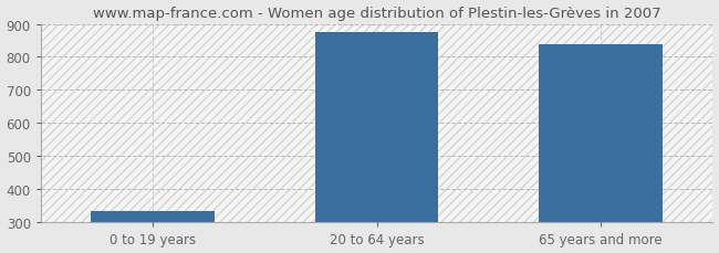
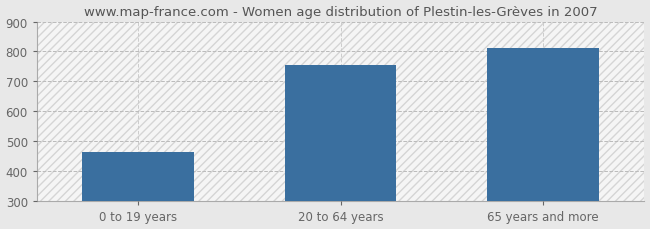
0 to 19 years: 335 -> 465
20 to 64 years: 875 -> 755
65 years and more: 838 -> 810
